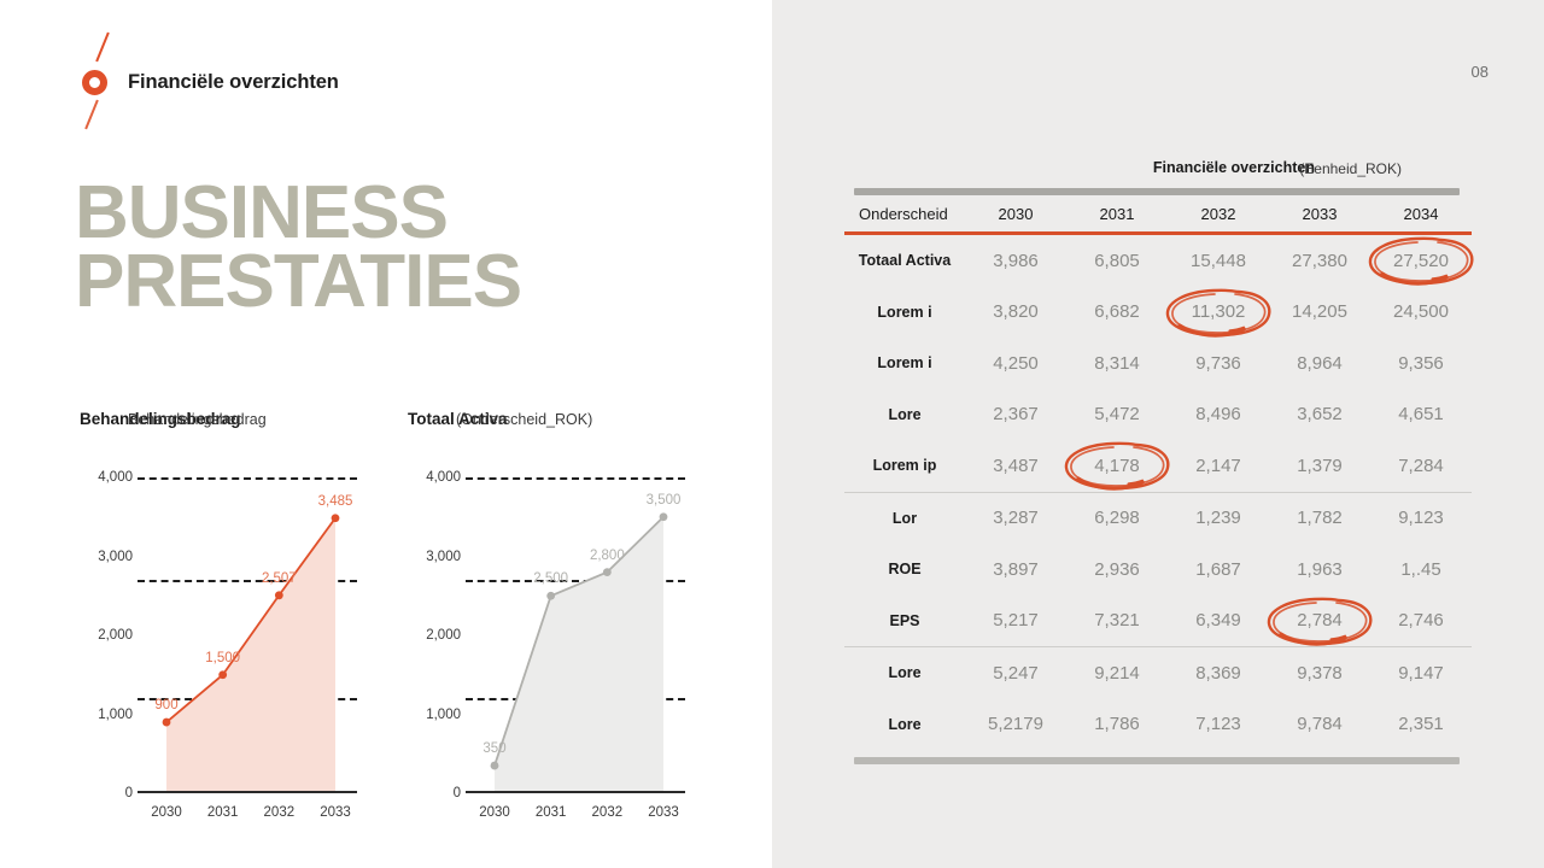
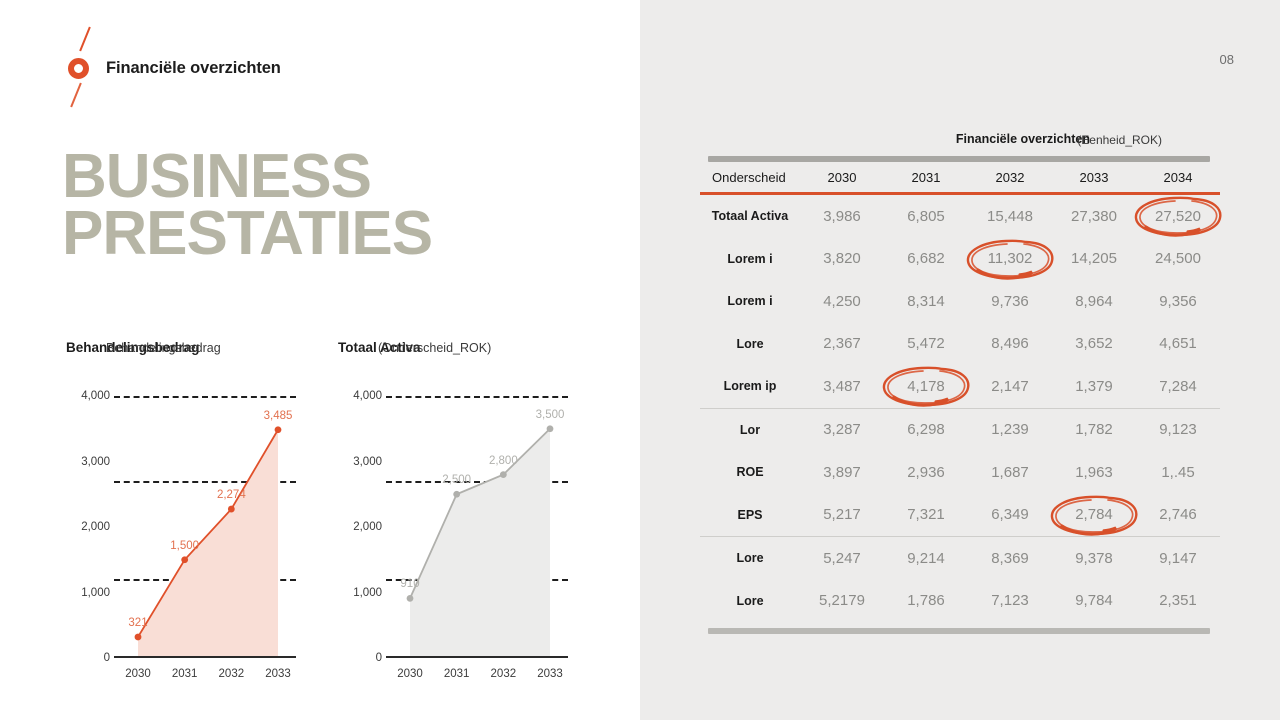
Behandelingsbedrag/2030: 900 -> 321
Behandelingsbedrag/2032: 2,507 -> 2,274
Totaal Activa (Onderscheid_ROK)/2030: 350 -> 910
